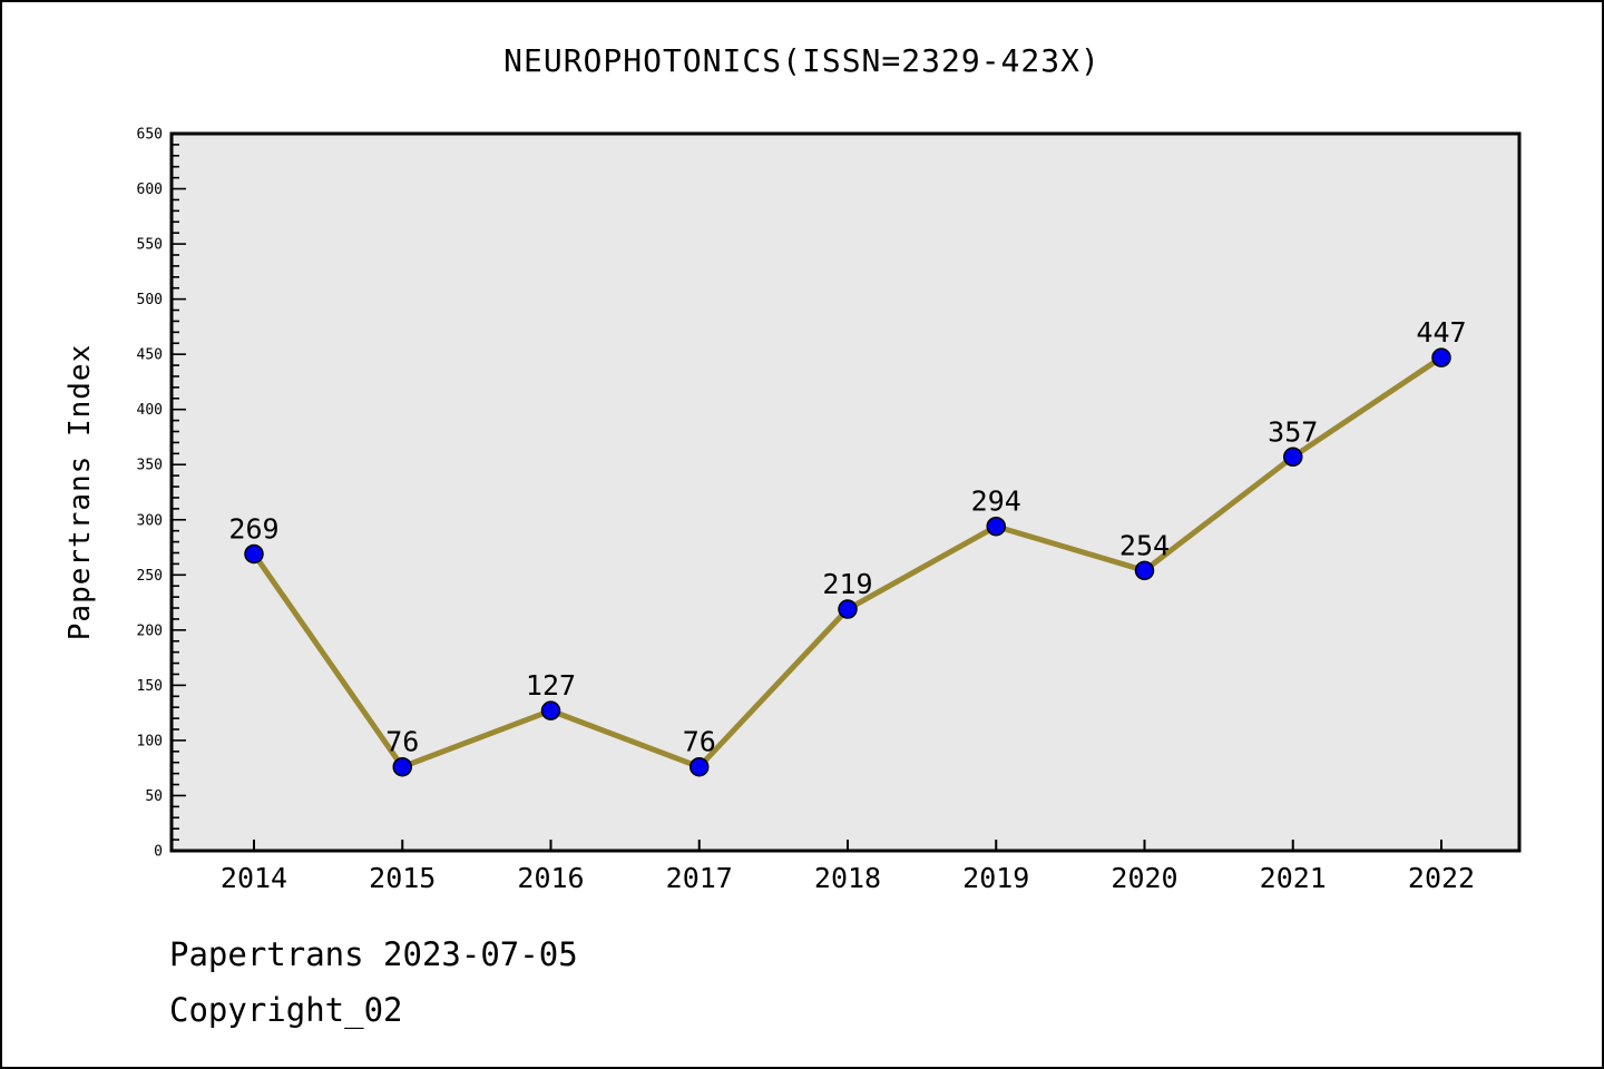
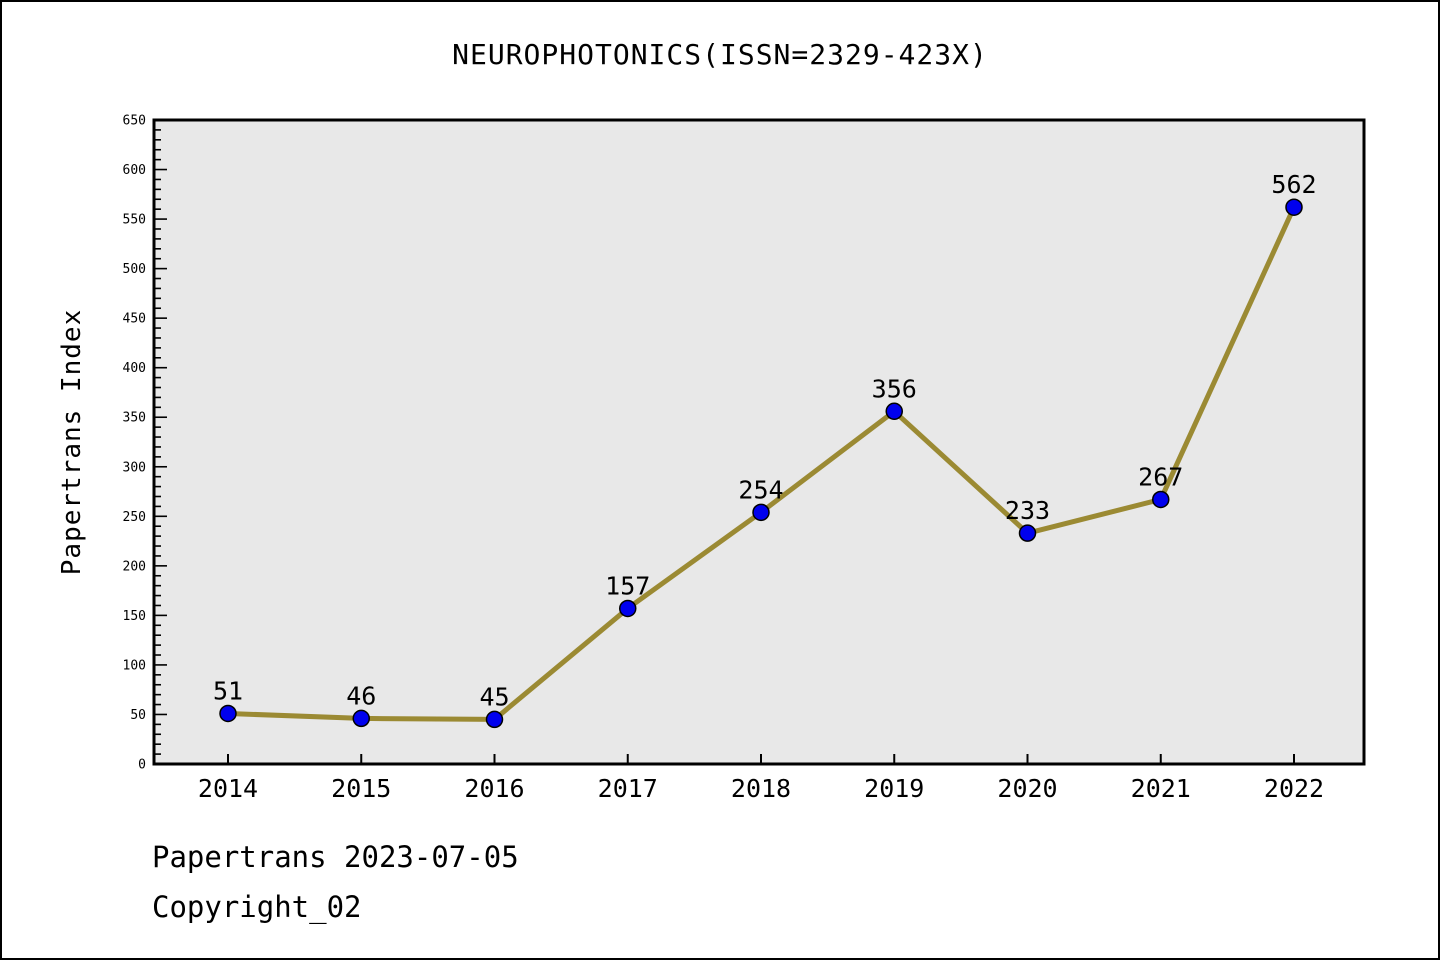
2014: 269 -> 51
2015: 76 -> 46
2016: 127 -> 45
2017: 76 -> 157
2018: 219 -> 254
2019: 294 -> 356
2020: 254 -> 233
2021: 357 -> 267
2022: 447 -> 562
